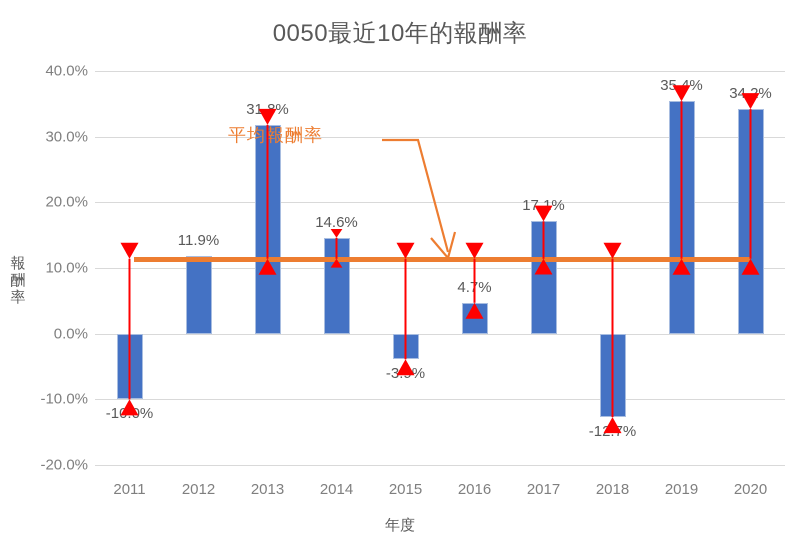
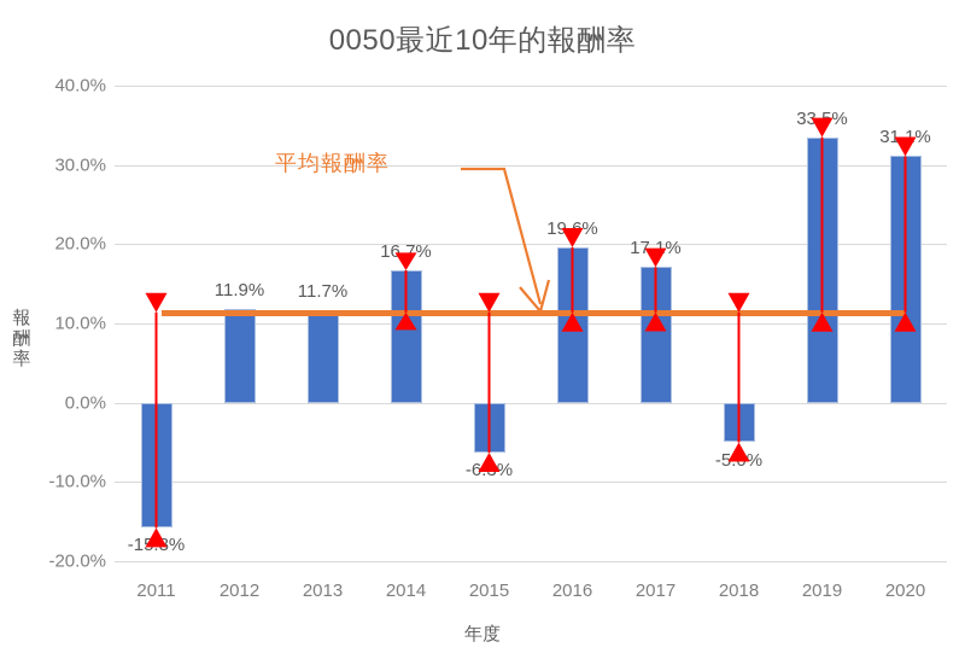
2011: -10.0% -> -15.8%
2013: 31.8% -> 11.7%
2014: 14.6% -> 16.7%
2015: -3.9% -> -6.3%
2016: 4.7% -> 19.6%
2018: -12.7% -> -5.0%
2019: 35.4% -> 33.5%
2020: 34.2% -> 31.1%
